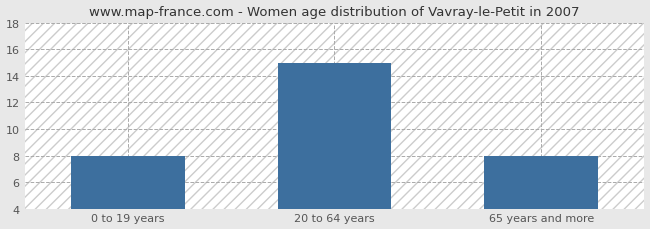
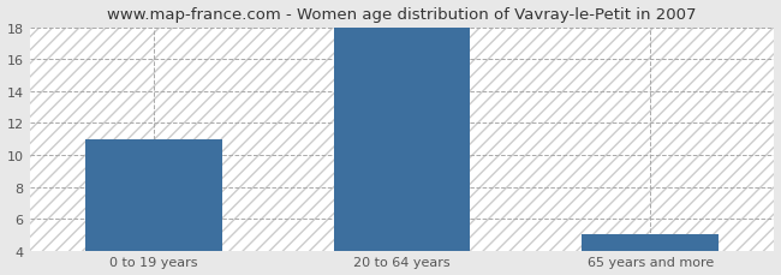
0 to 19 years: 8 -> 11
20 to 64 years: 15 -> 18
65 years and more: 8 -> 5
